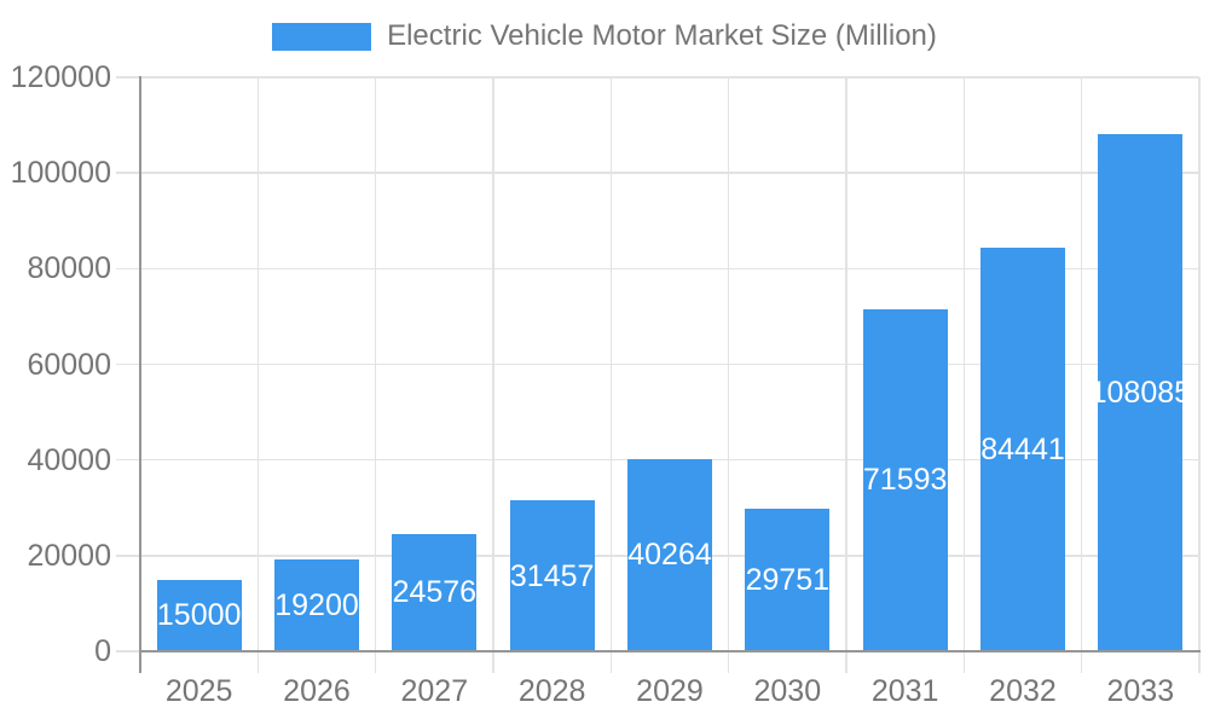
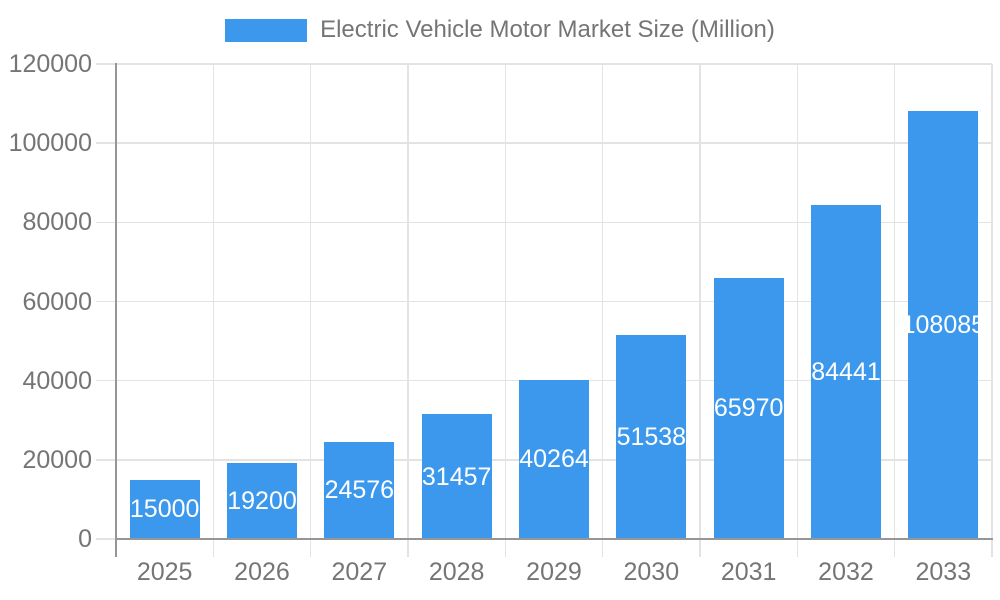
2030: 29751 -> 51538
2031: 71593 -> 65970
